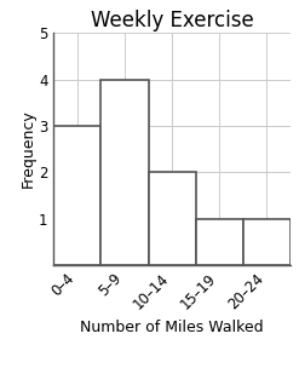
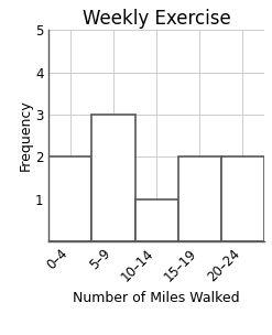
0–4: 3 -> 2
5–9: 4 -> 3
10–14: 2 -> 1
15–19: 1 -> 2
20–24: 1 -> 2
